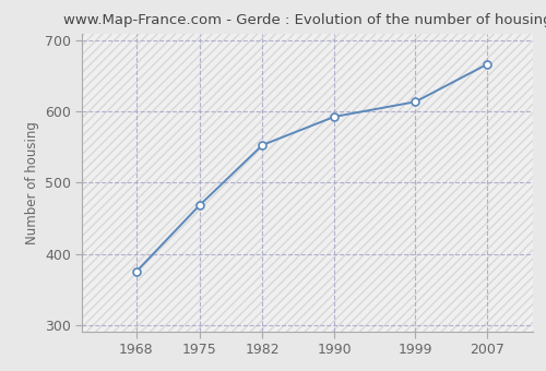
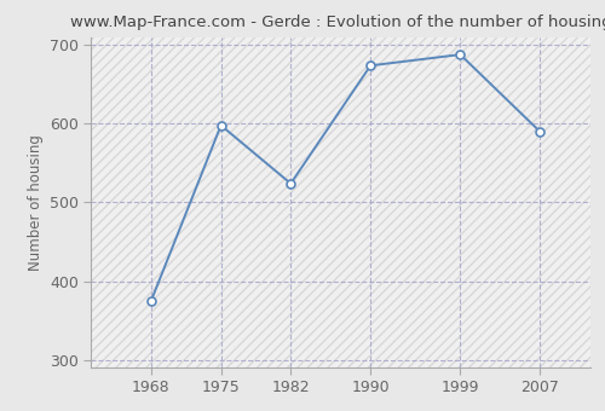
1975: 468 -> 598
1982: 553 -> 524
1990: 593 -> 674
1999: 614 -> 688
2007: 667 -> 590
